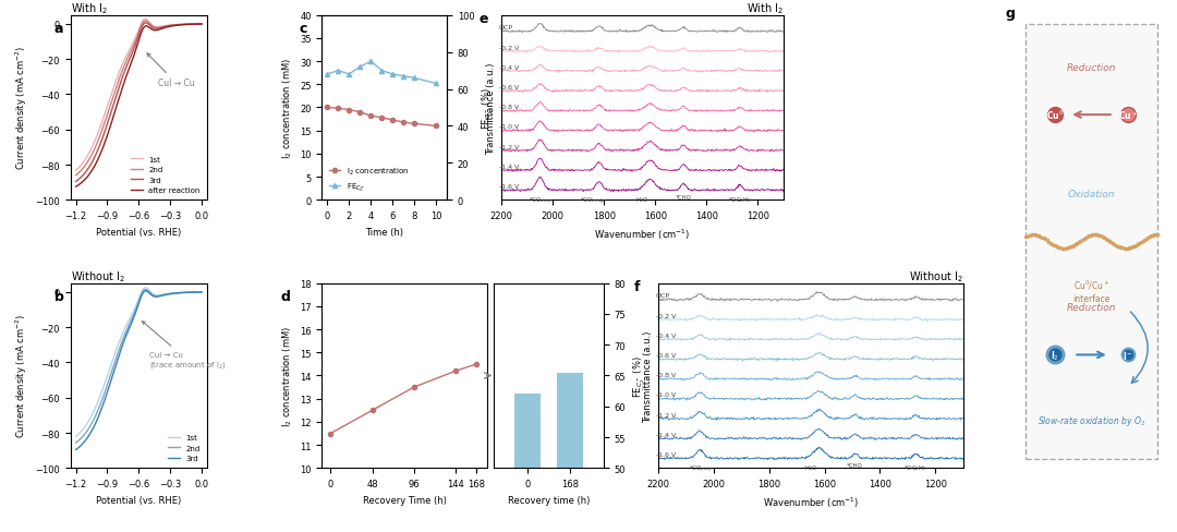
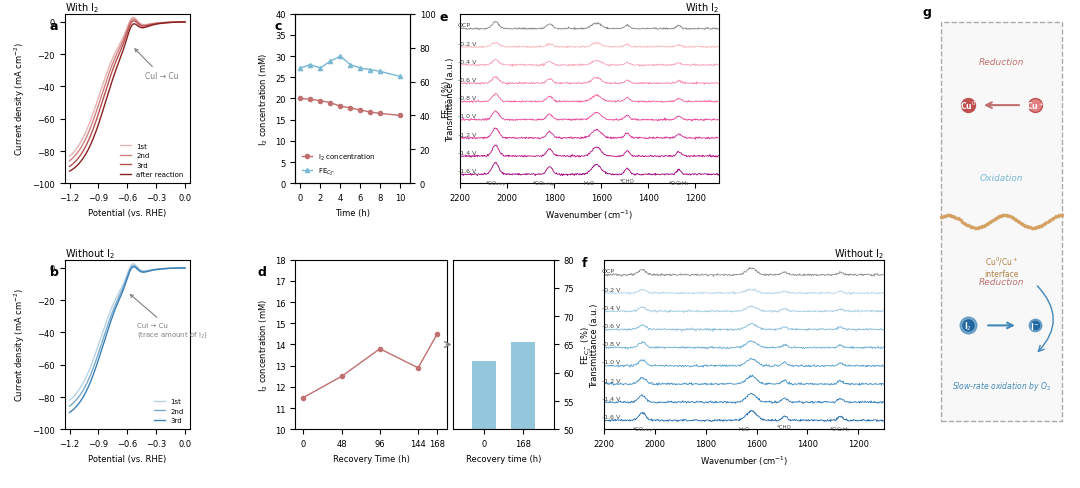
96: 13.5 -> 13.8
144: 14.2 -> 12.9
